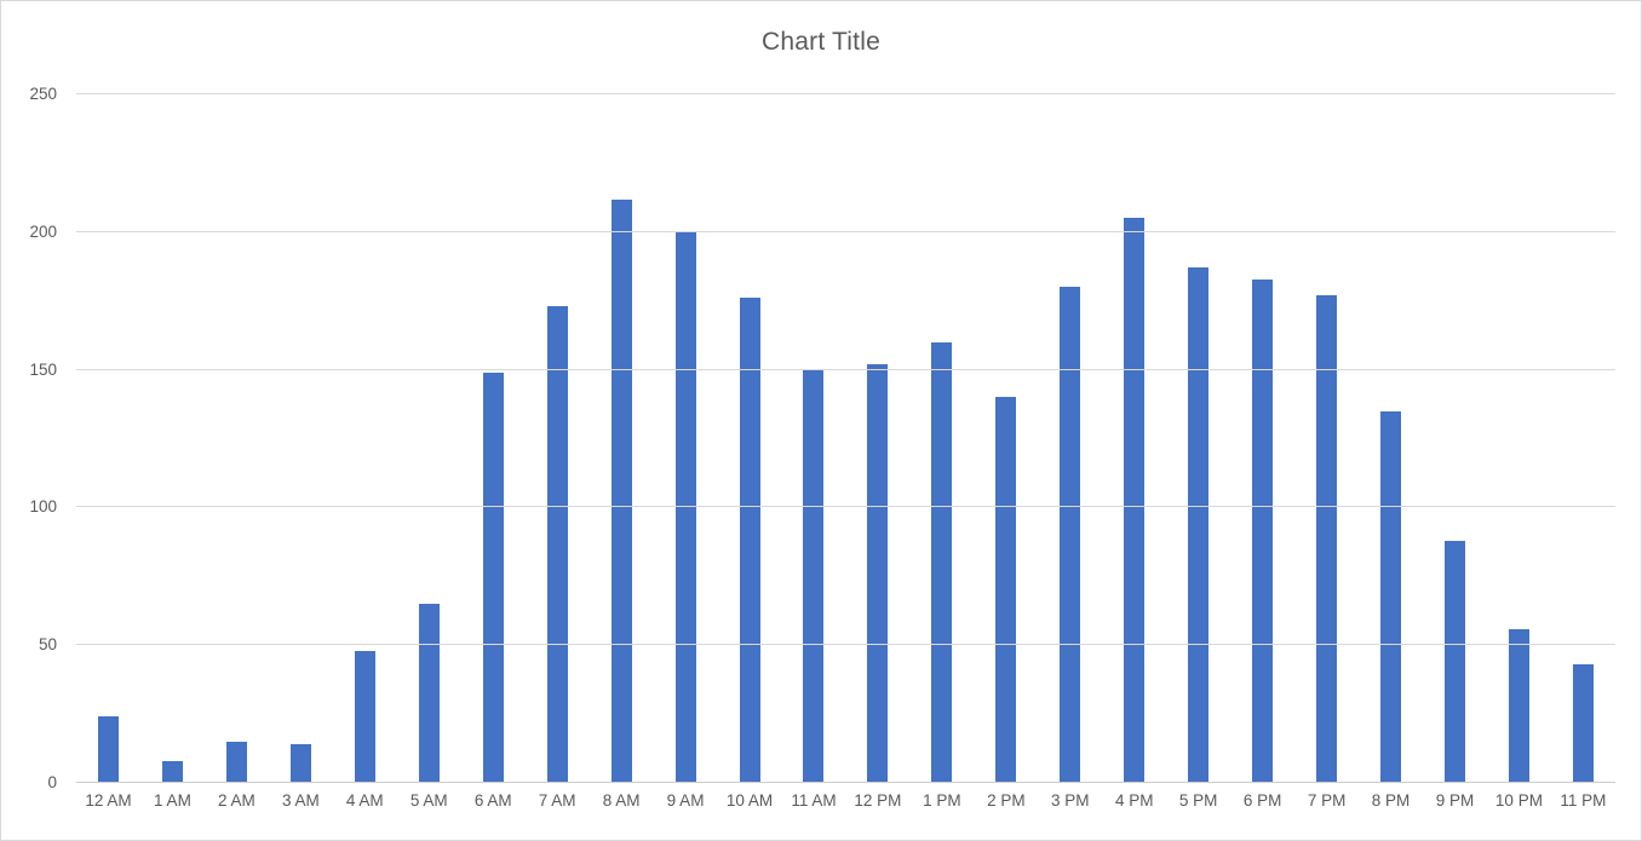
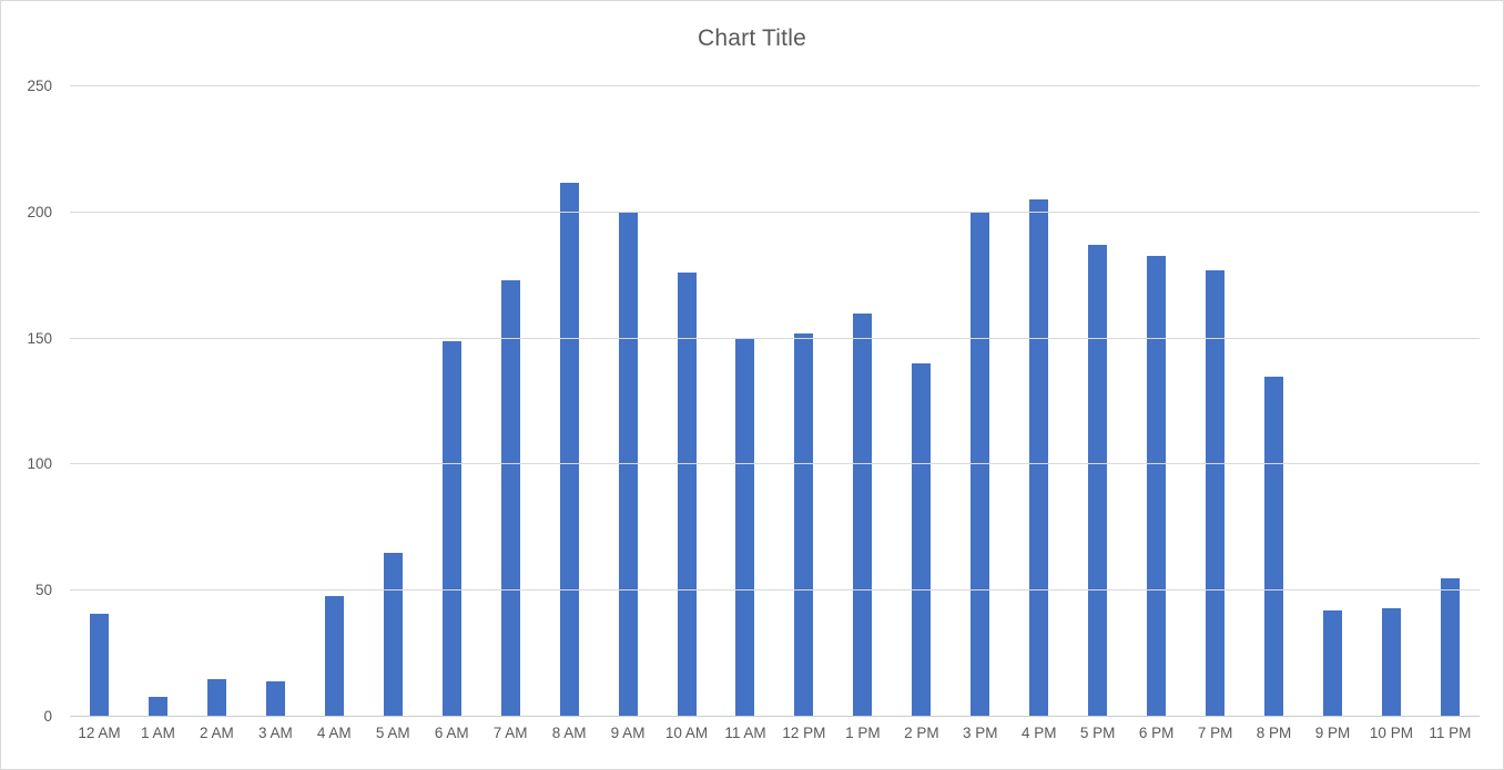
12 AM: 24 -> 41
3 PM: 180 -> 200
9 PM: 88 -> 42
10 PM: 56 -> 43
11 PM: 43 -> 55
